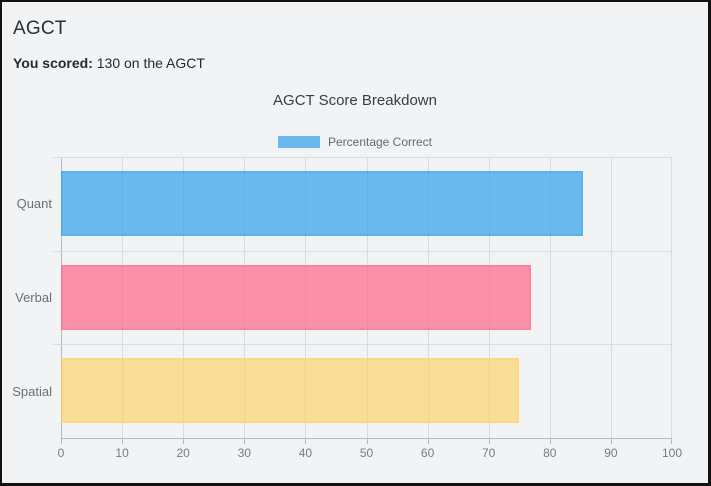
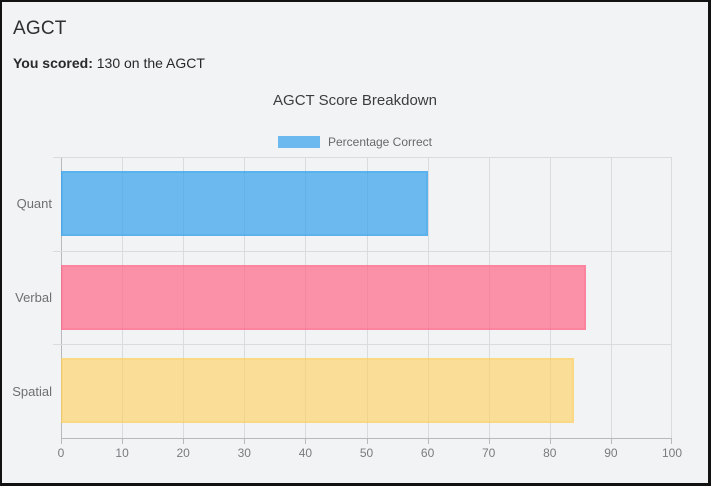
Quant: 86 -> 60
Verbal: 77 -> 86
Spatial: 75 -> 84
